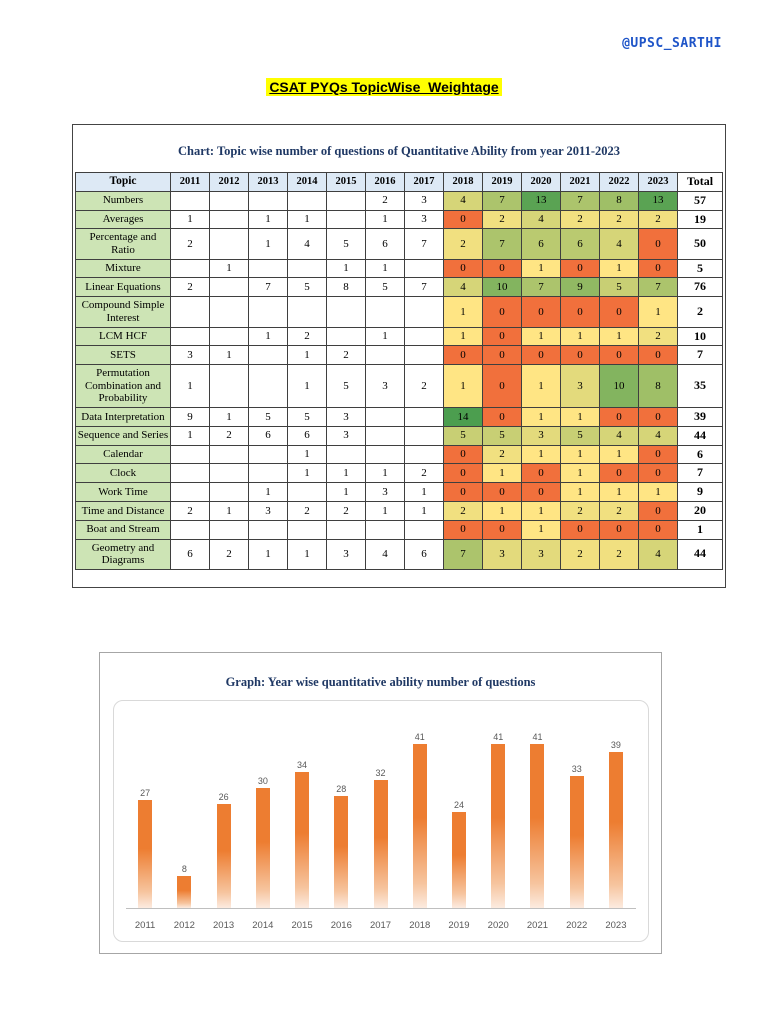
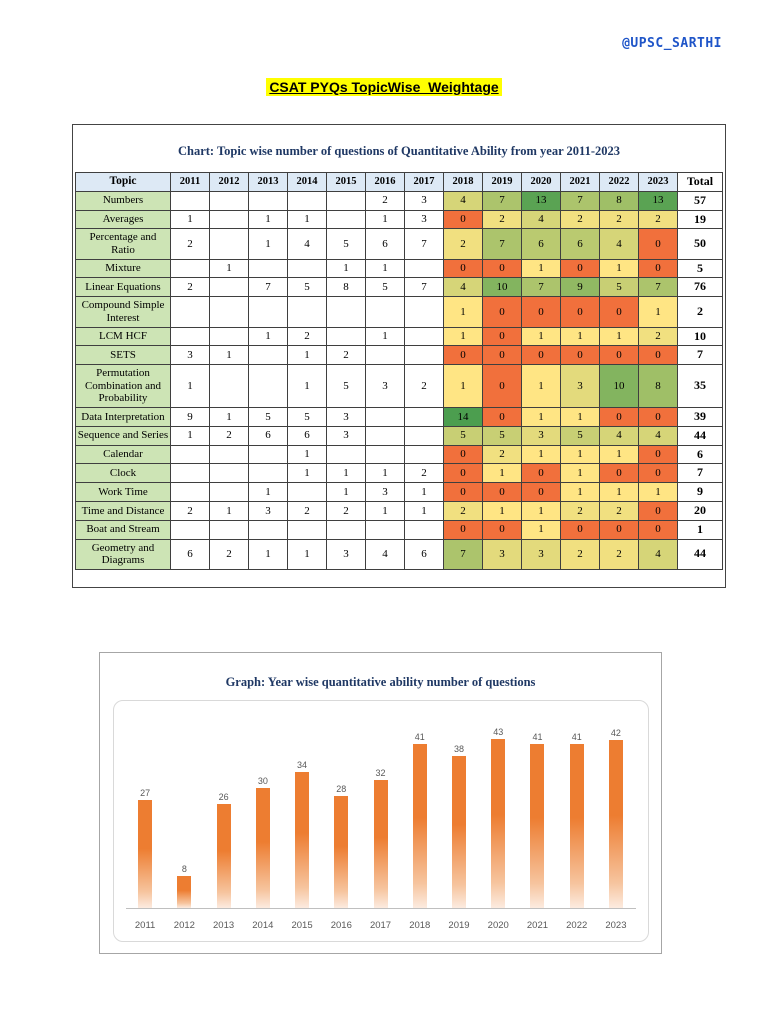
2019: 24 -> 38
2020: 41 -> 43
2022: 33 -> 41
2023: 39 -> 42
